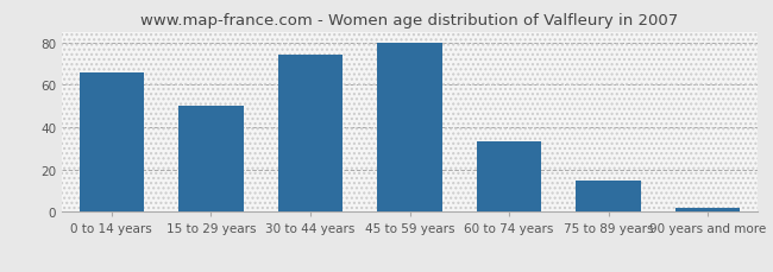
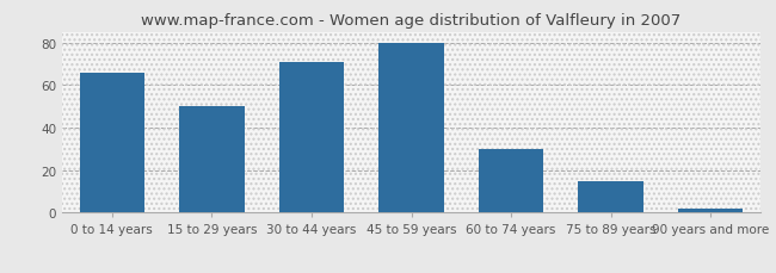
30 to 44 years: 74 -> 71
60 to 74 years: 33 -> 30
